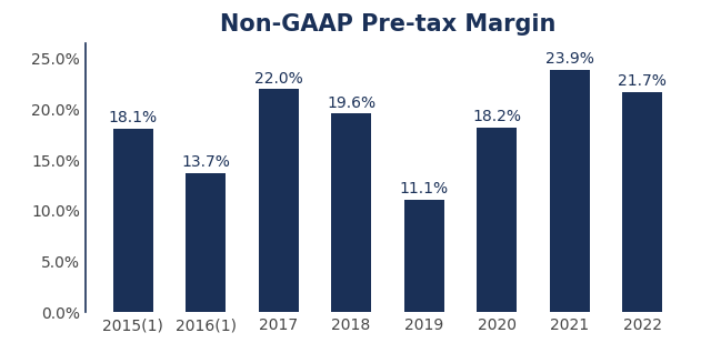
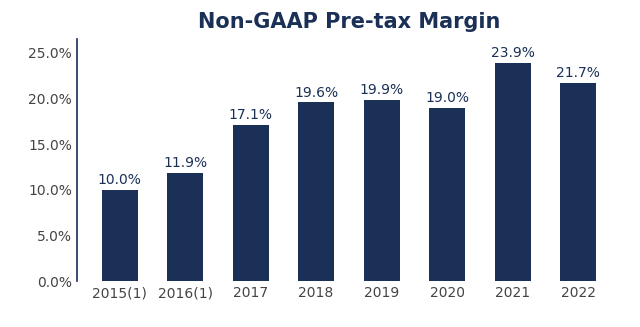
2015(1): 18.1% -> 10.0%
2016(1): 13.7% -> 11.9%
2017: 22.0% -> 17.1%
2019: 11.1% -> 19.9%
2020: 18.2% -> 19.0%
